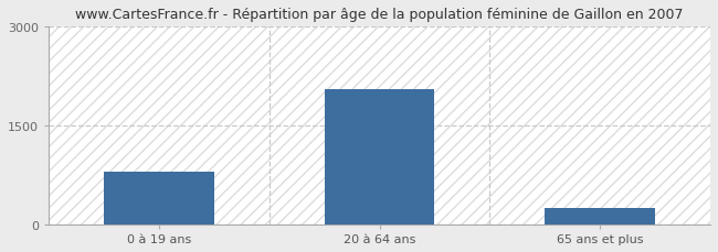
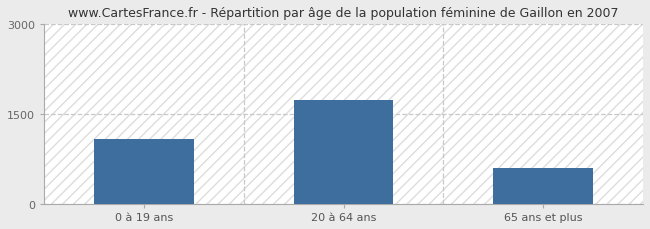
0 à 19 ans: 800 -> 1080
20 à 64 ans: 2060 -> 1740
65 ans et plus: 240 -> 590
